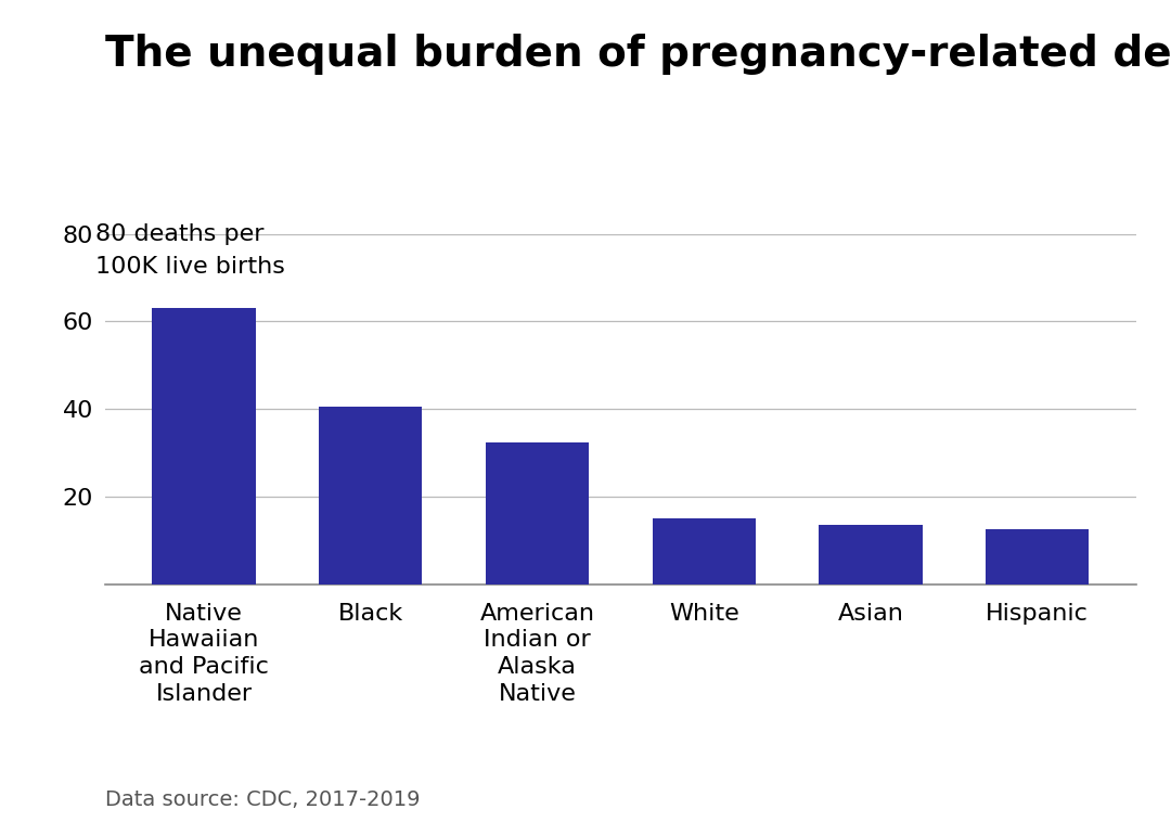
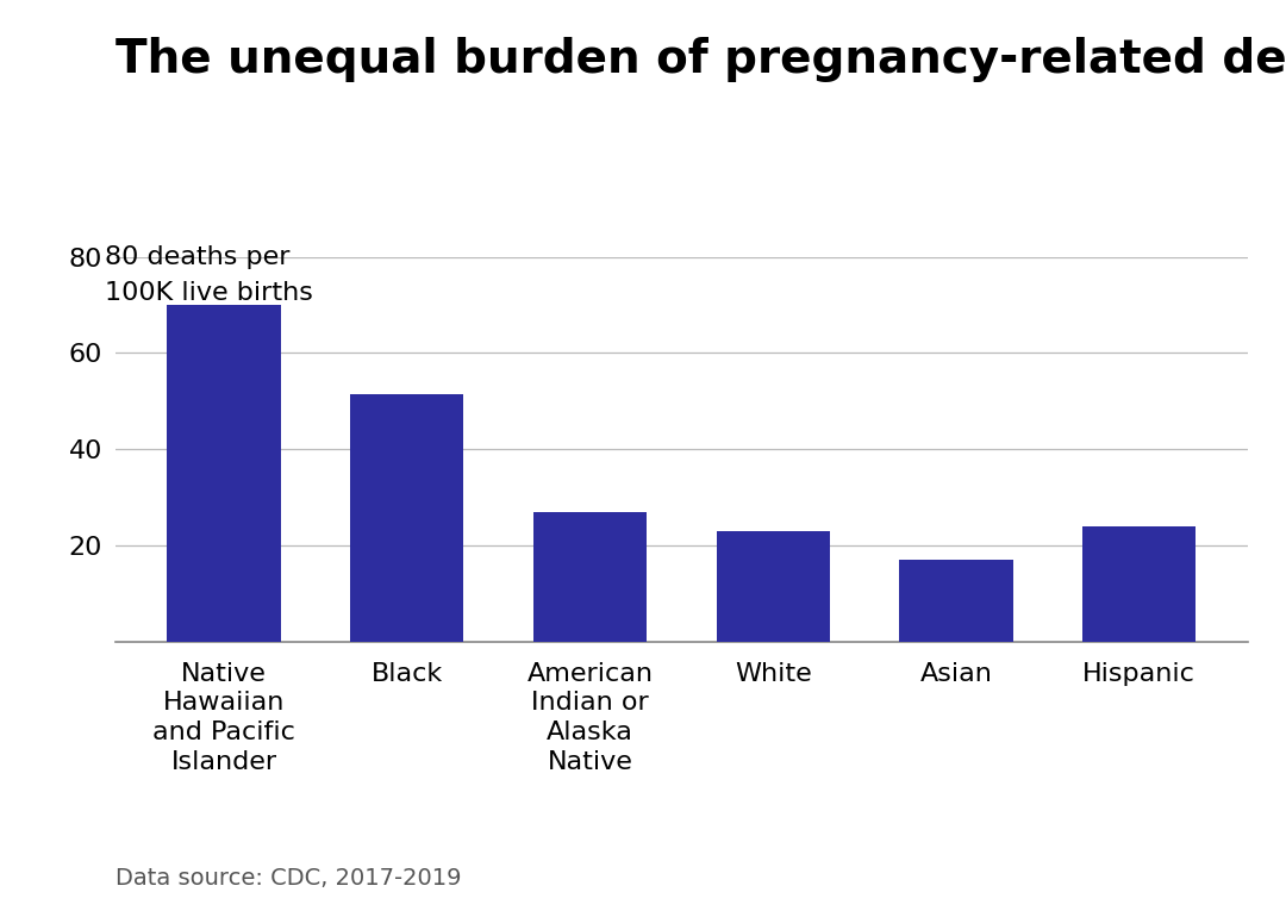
Native Hawaiian and Pacific Islander: 63.0 -> 70.0
Black: 40.5 -> 51.5
American Indian or Alaska Native: 32.5 -> 27.0
White: 15.0 -> 23.0
Asian: 13.5 -> 17.0
Hispanic: 12.5 -> 24.0
